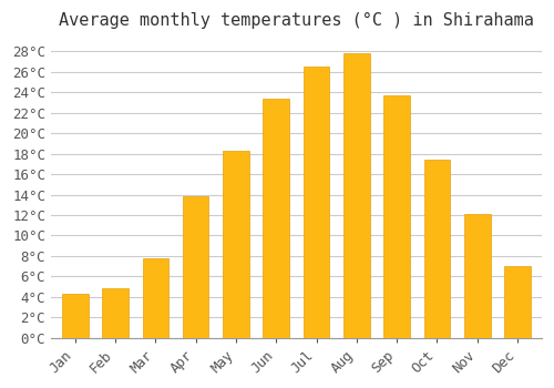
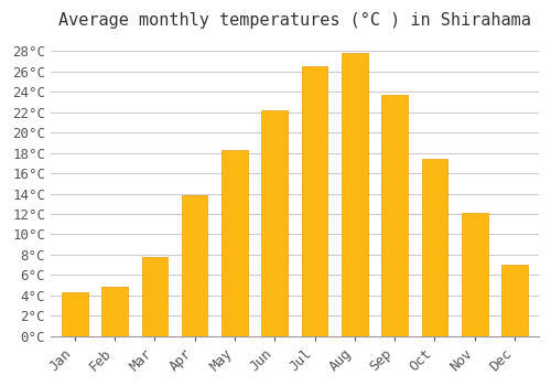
Jun: 23.4°C -> 22.2°C
